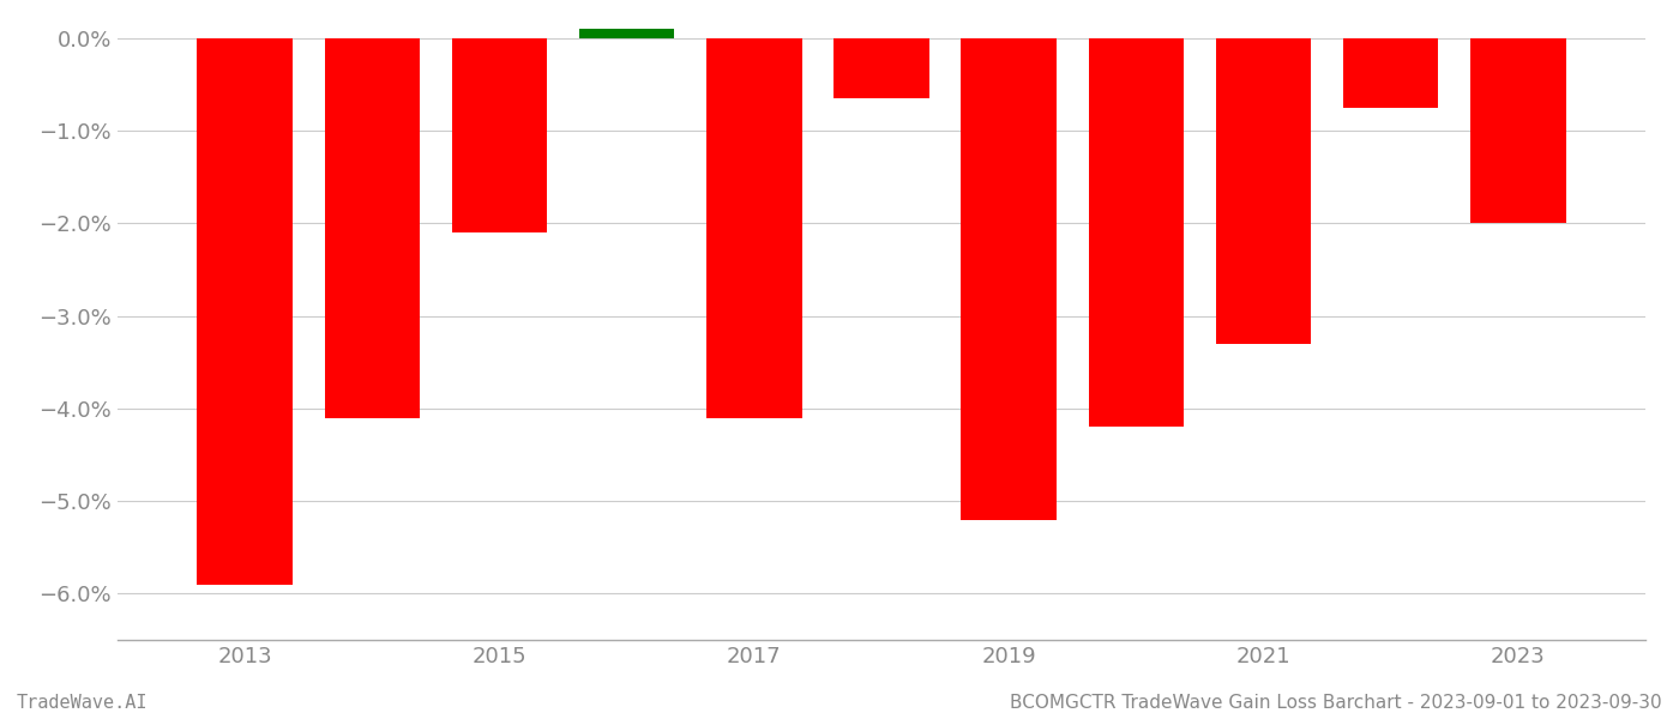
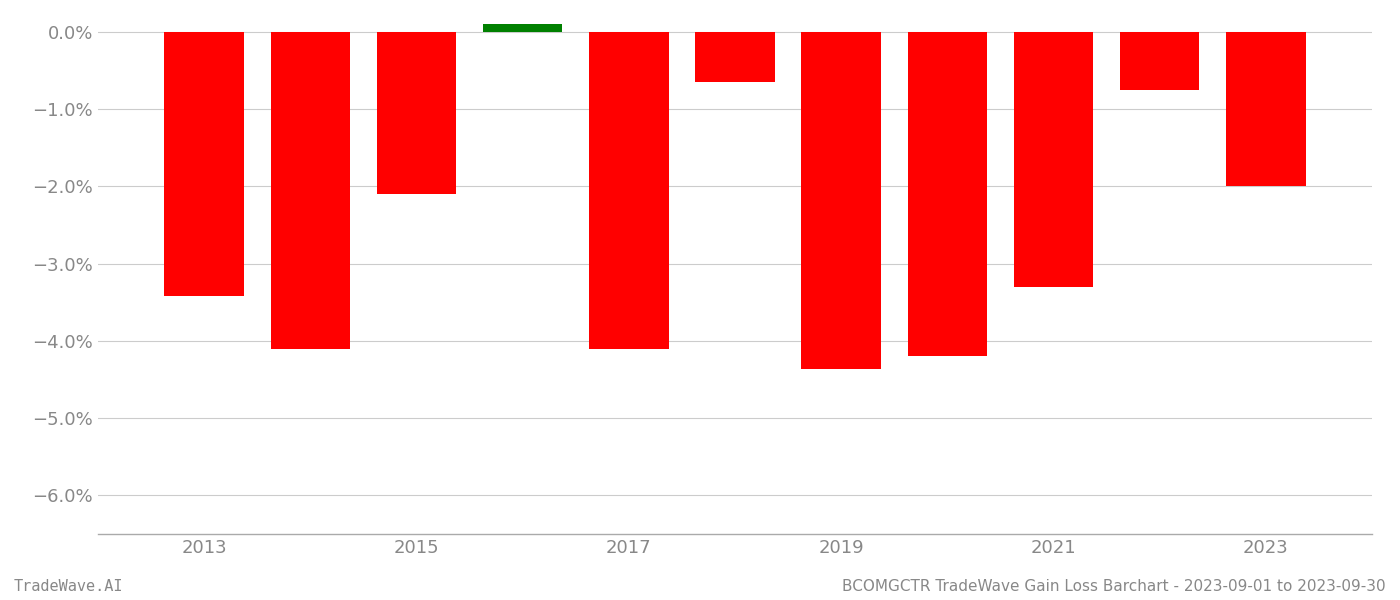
2013: -5.90% -> -3.42%
2019: -5.20% -> -4.36%
